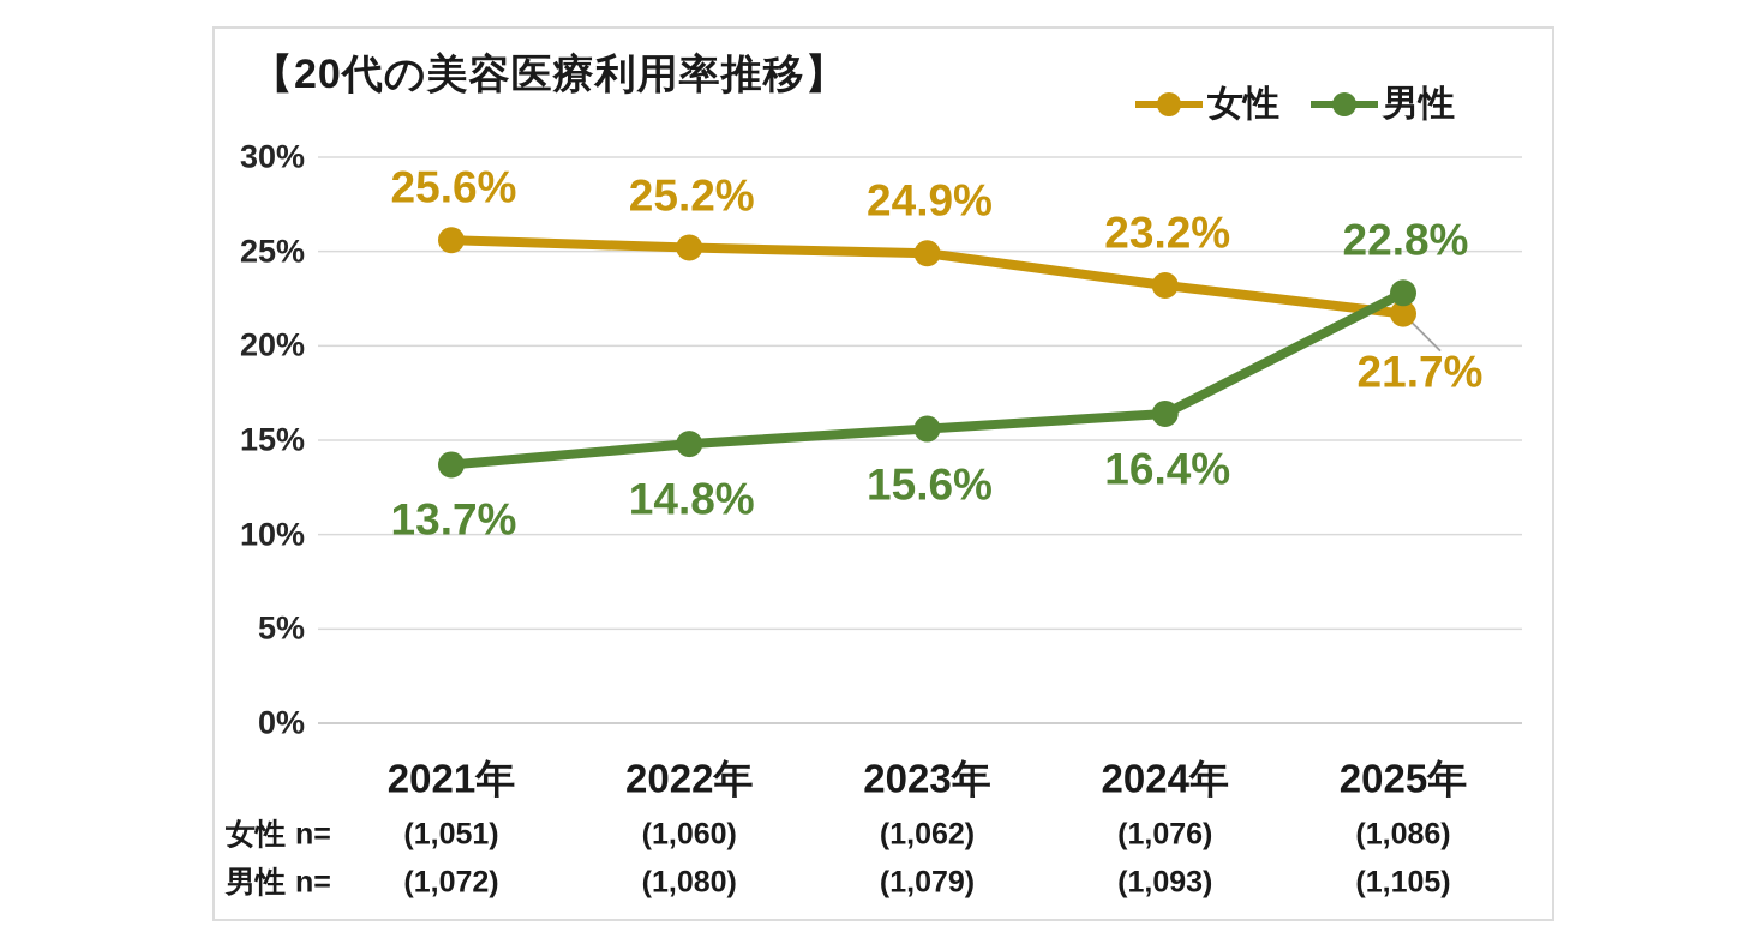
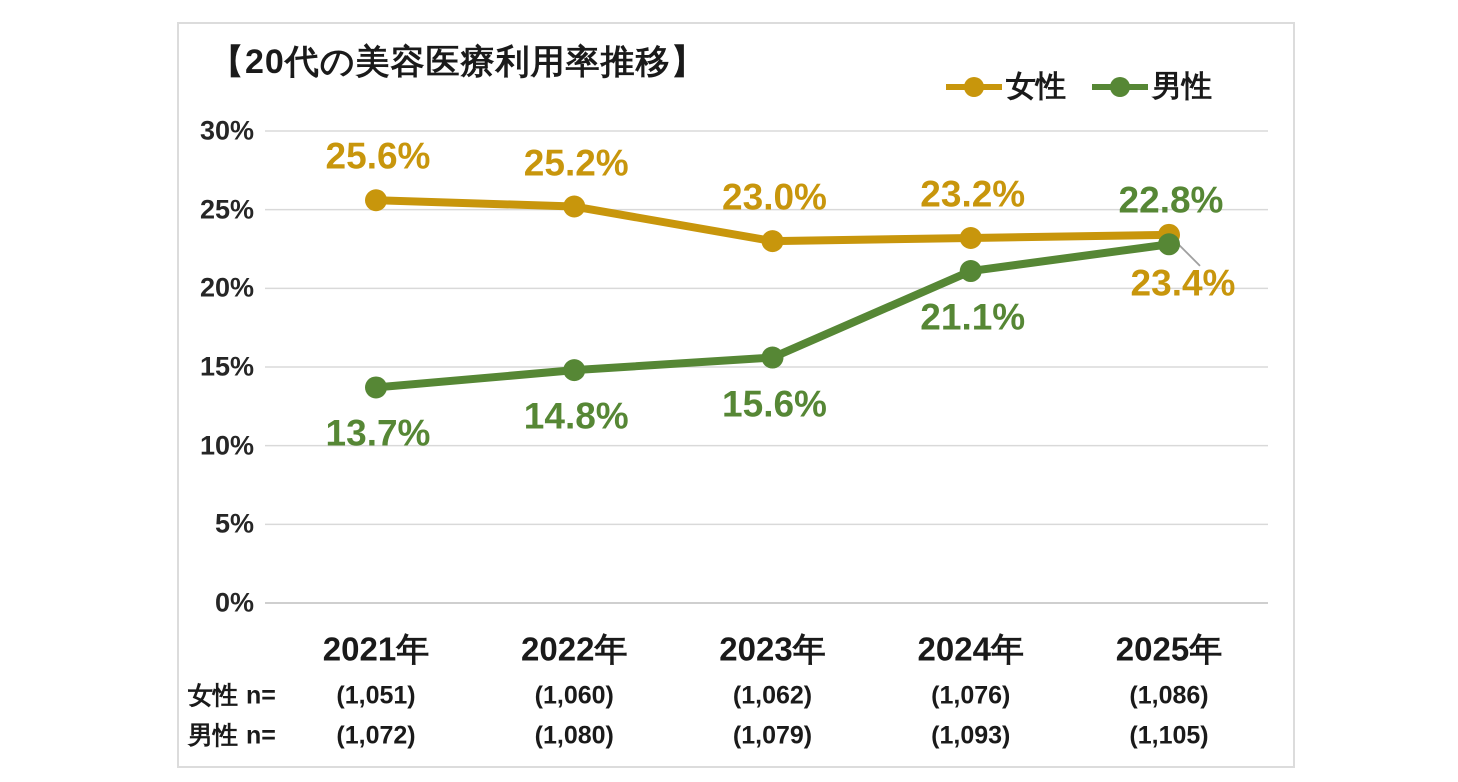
女性/2023年: 24.9% -> 23.0%
男性/2024年: 16.4% -> 21.1%
女性/2025年: 21.7% -> 23.4%
